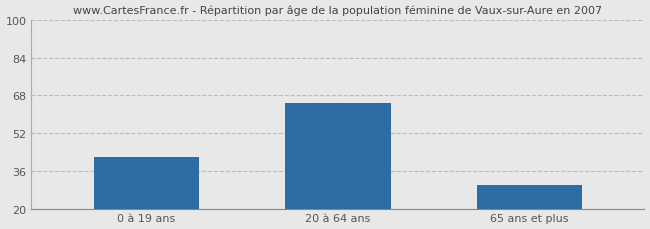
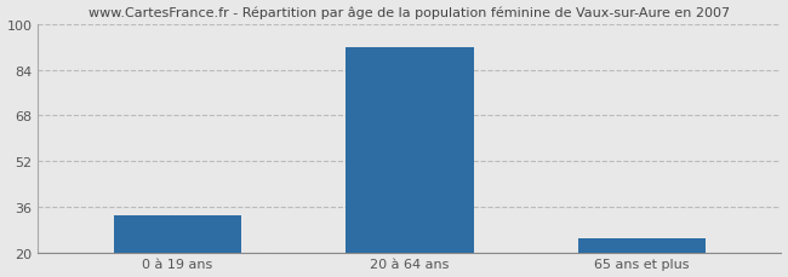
0 à 19 ans: 42 -> 33
20 à 64 ans: 65 -> 92
65 ans et plus: 30 -> 25
